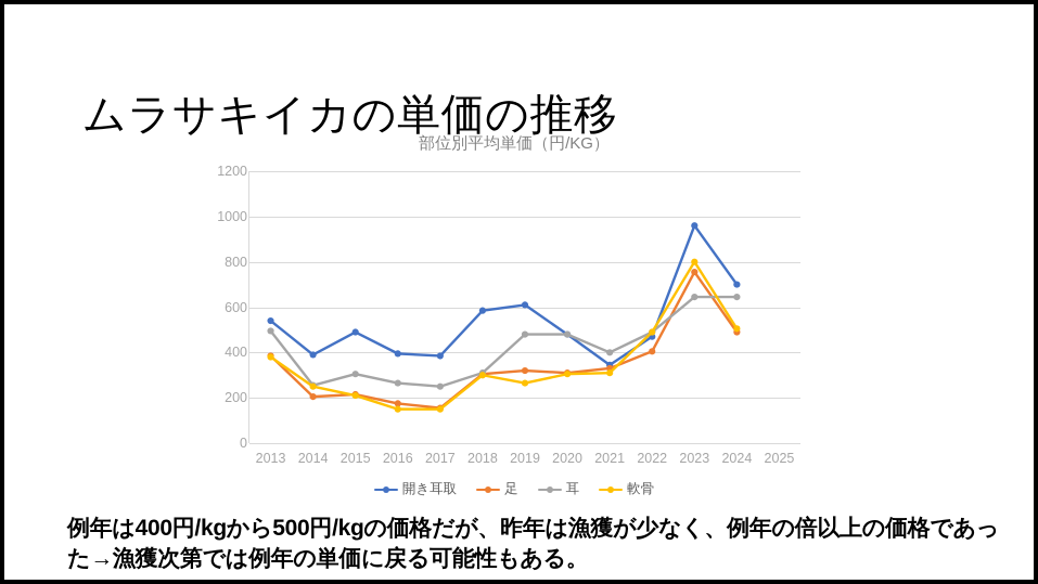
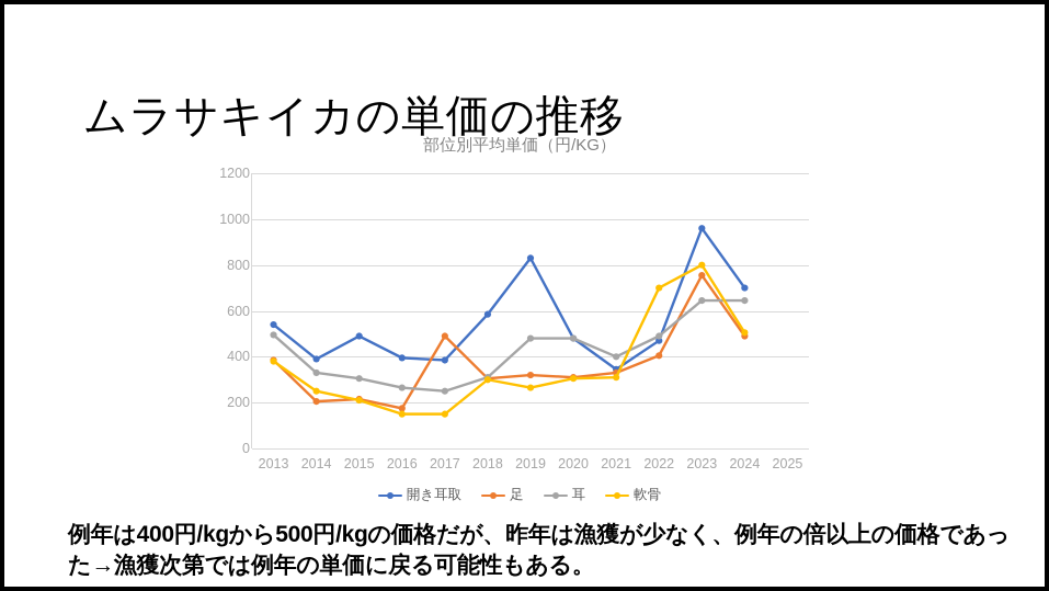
耳/2014: 260 -> 330
足/2017: 160 -> 490
開き耳取/2019: 610 -> 830
軟骨/2022: 490 -> 700
